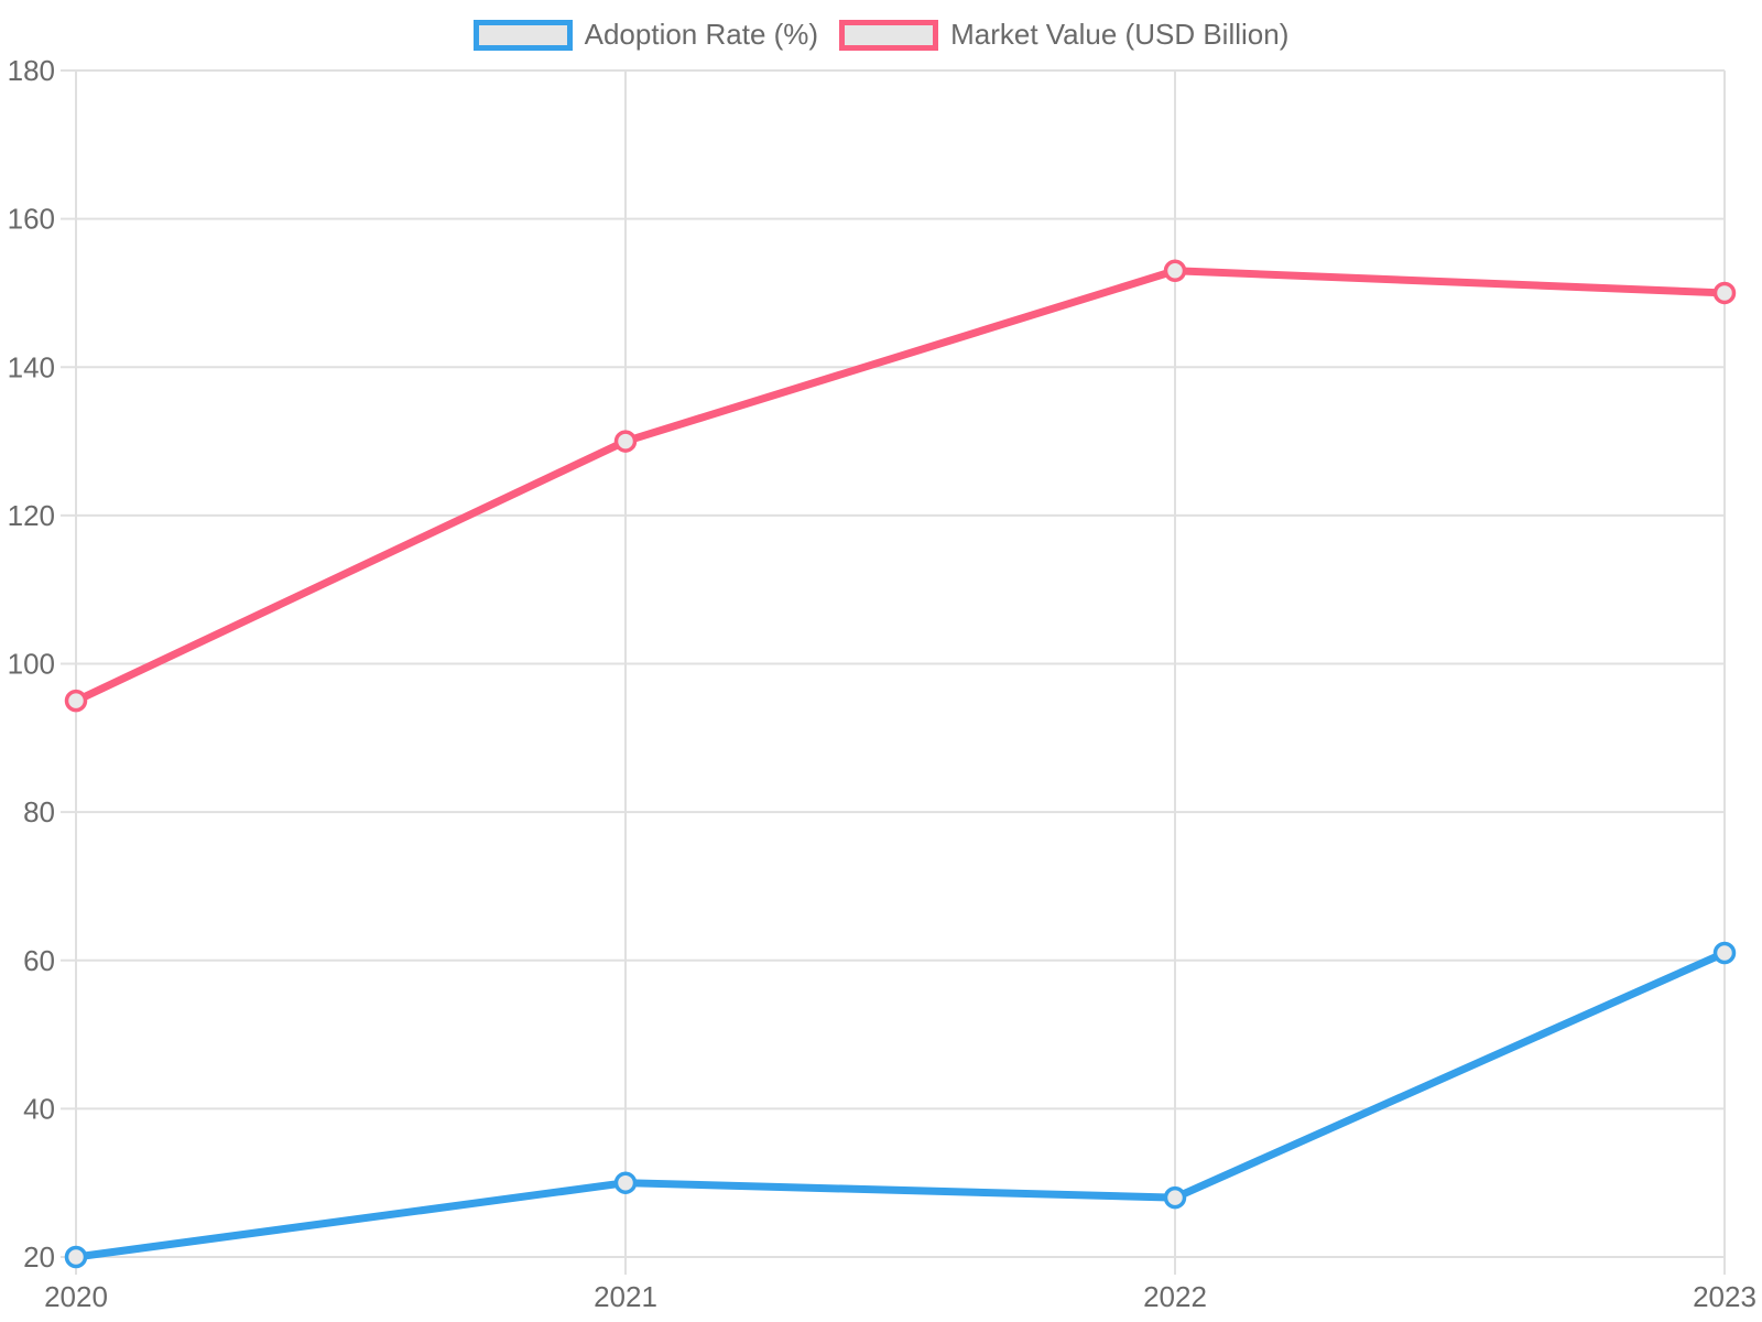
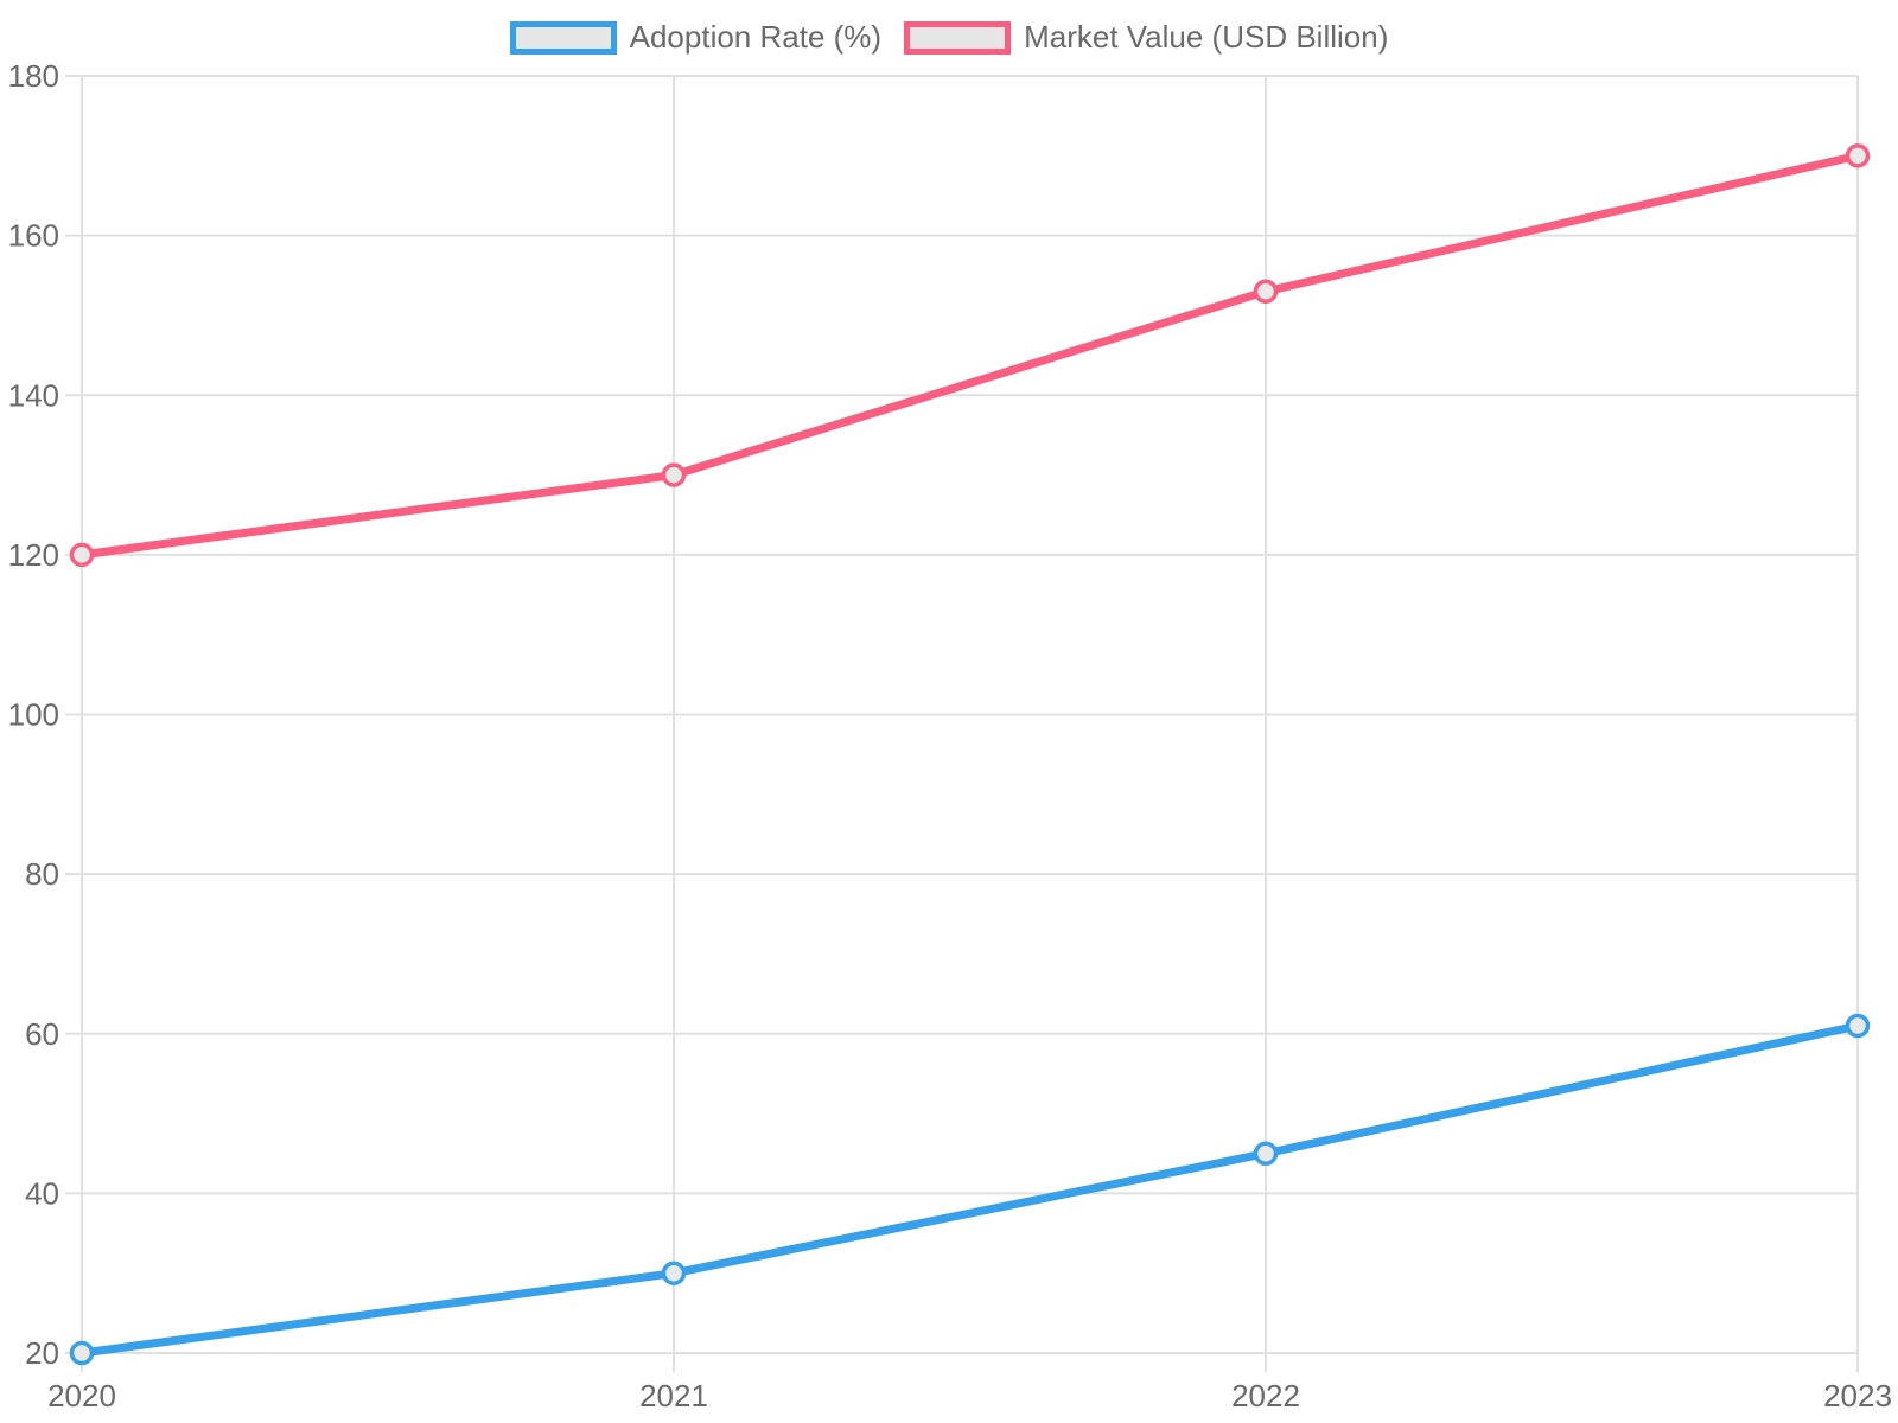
Market Value (USD Billion)/2020: 95 -> 120
Adoption Rate (%)/2022: 28 -> 45
Market Value (USD Billion)/2023: 150 -> 170
